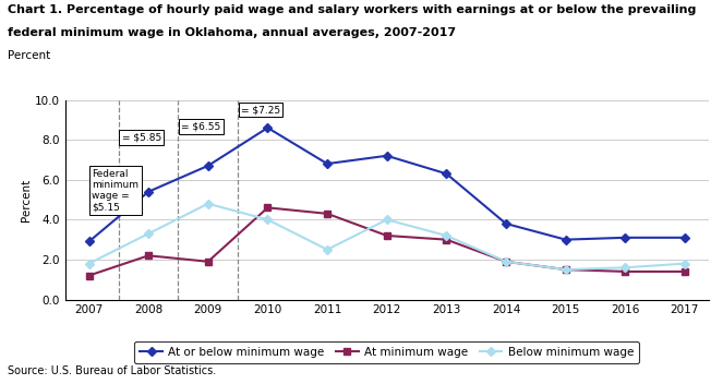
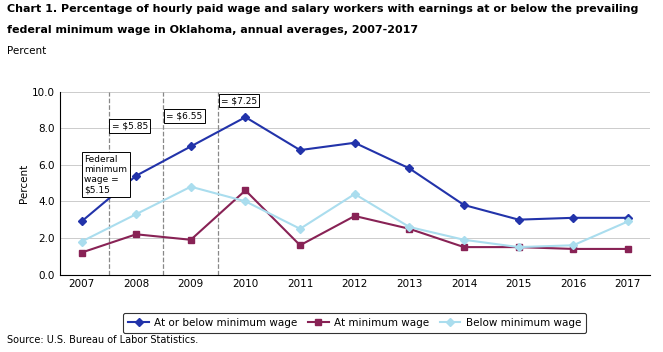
At or below minimum wage/2009: 6.7 -> 7.0
At minimum wage/2011: 4.3 -> 1.6
Below minimum wage/2012: 4.0 -> 4.4
At or below minimum wage/2013: 6.3 -> 5.8
At minimum wage/2013: 3.0 -> 2.5
Below minimum wage/2013: 3.2 -> 2.6
At minimum wage/2014: 1.9 -> 1.5
Below minimum wage/2017: 1.8 -> 2.9
